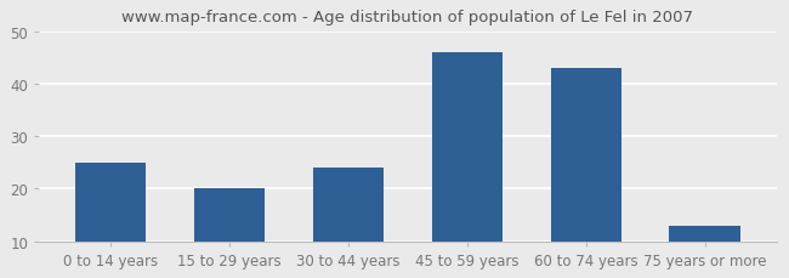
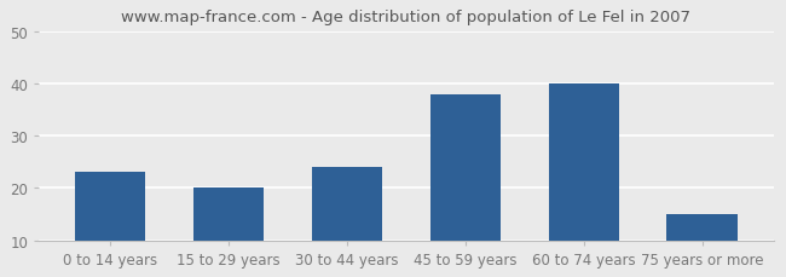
0 to 14 years: 25 -> 23
45 to 59 years: 46 -> 38
60 to 74 years: 43 -> 40
75 years or more: 13 -> 15
